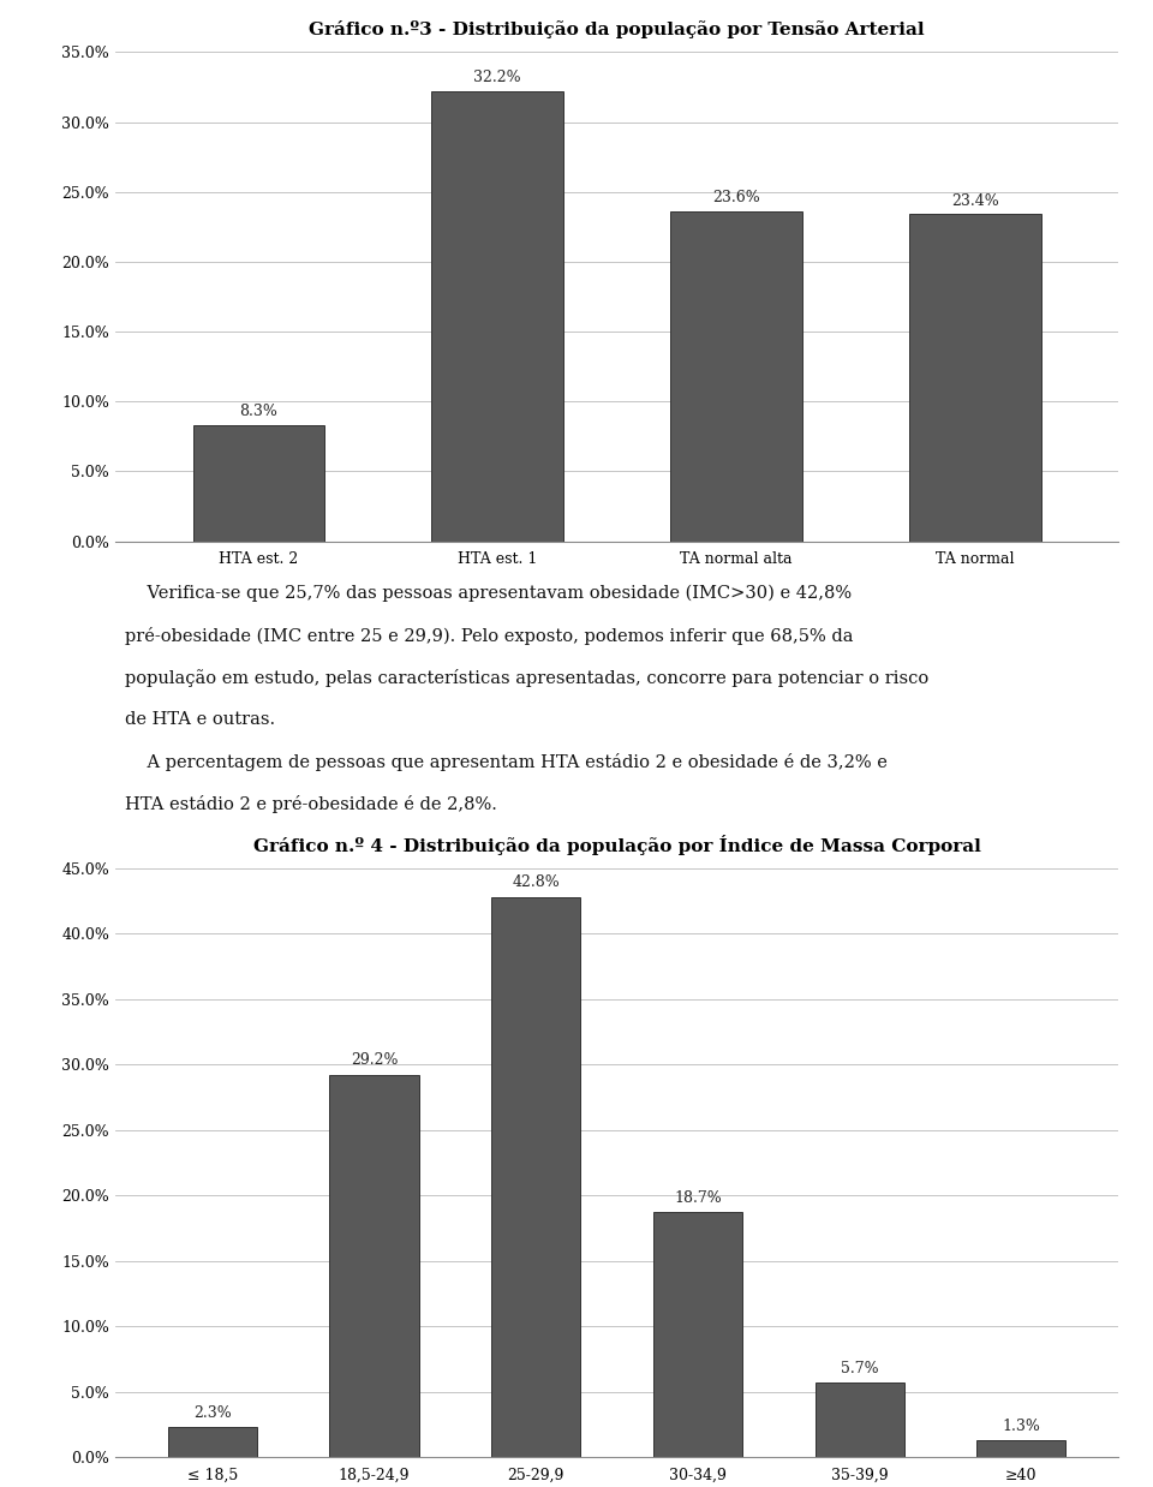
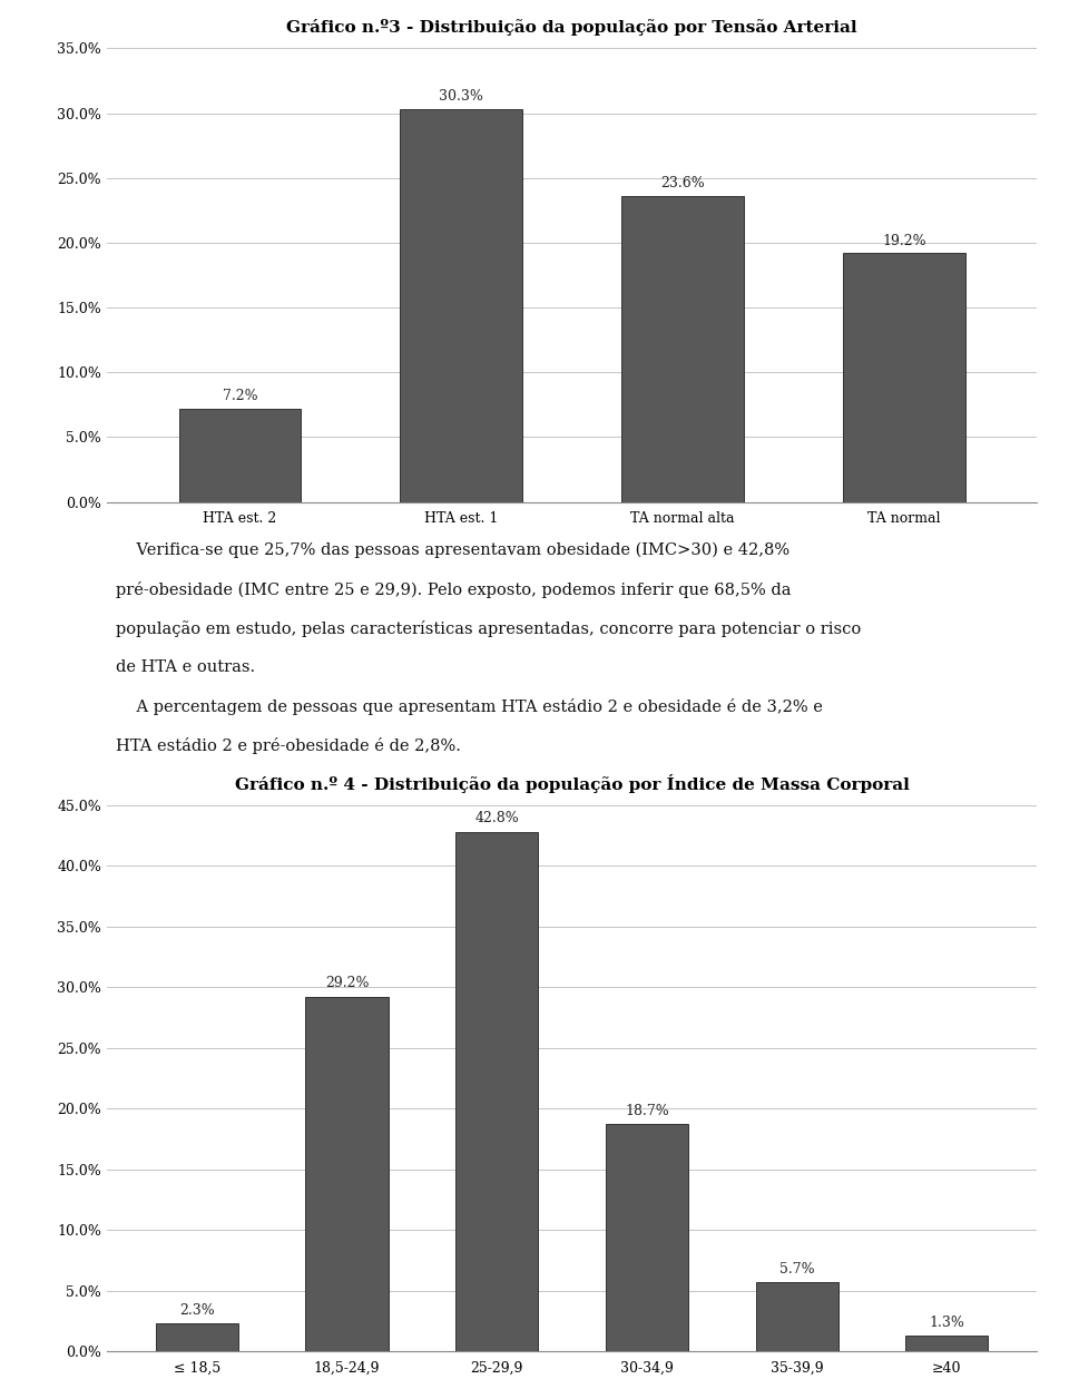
Gráfico n.º3 - Distribuição da população por Tensão Arterial/HTA est. 2: 8.3% -> 7.2%
Gráfico n.º3 - Distribuição da população por Tensão Arterial/HTA est. 1: 32.2% -> 30.3%
Gráfico n.º3 - Distribuição da população por Tensão Arterial/TA normal: 23.4% -> 19.2%
